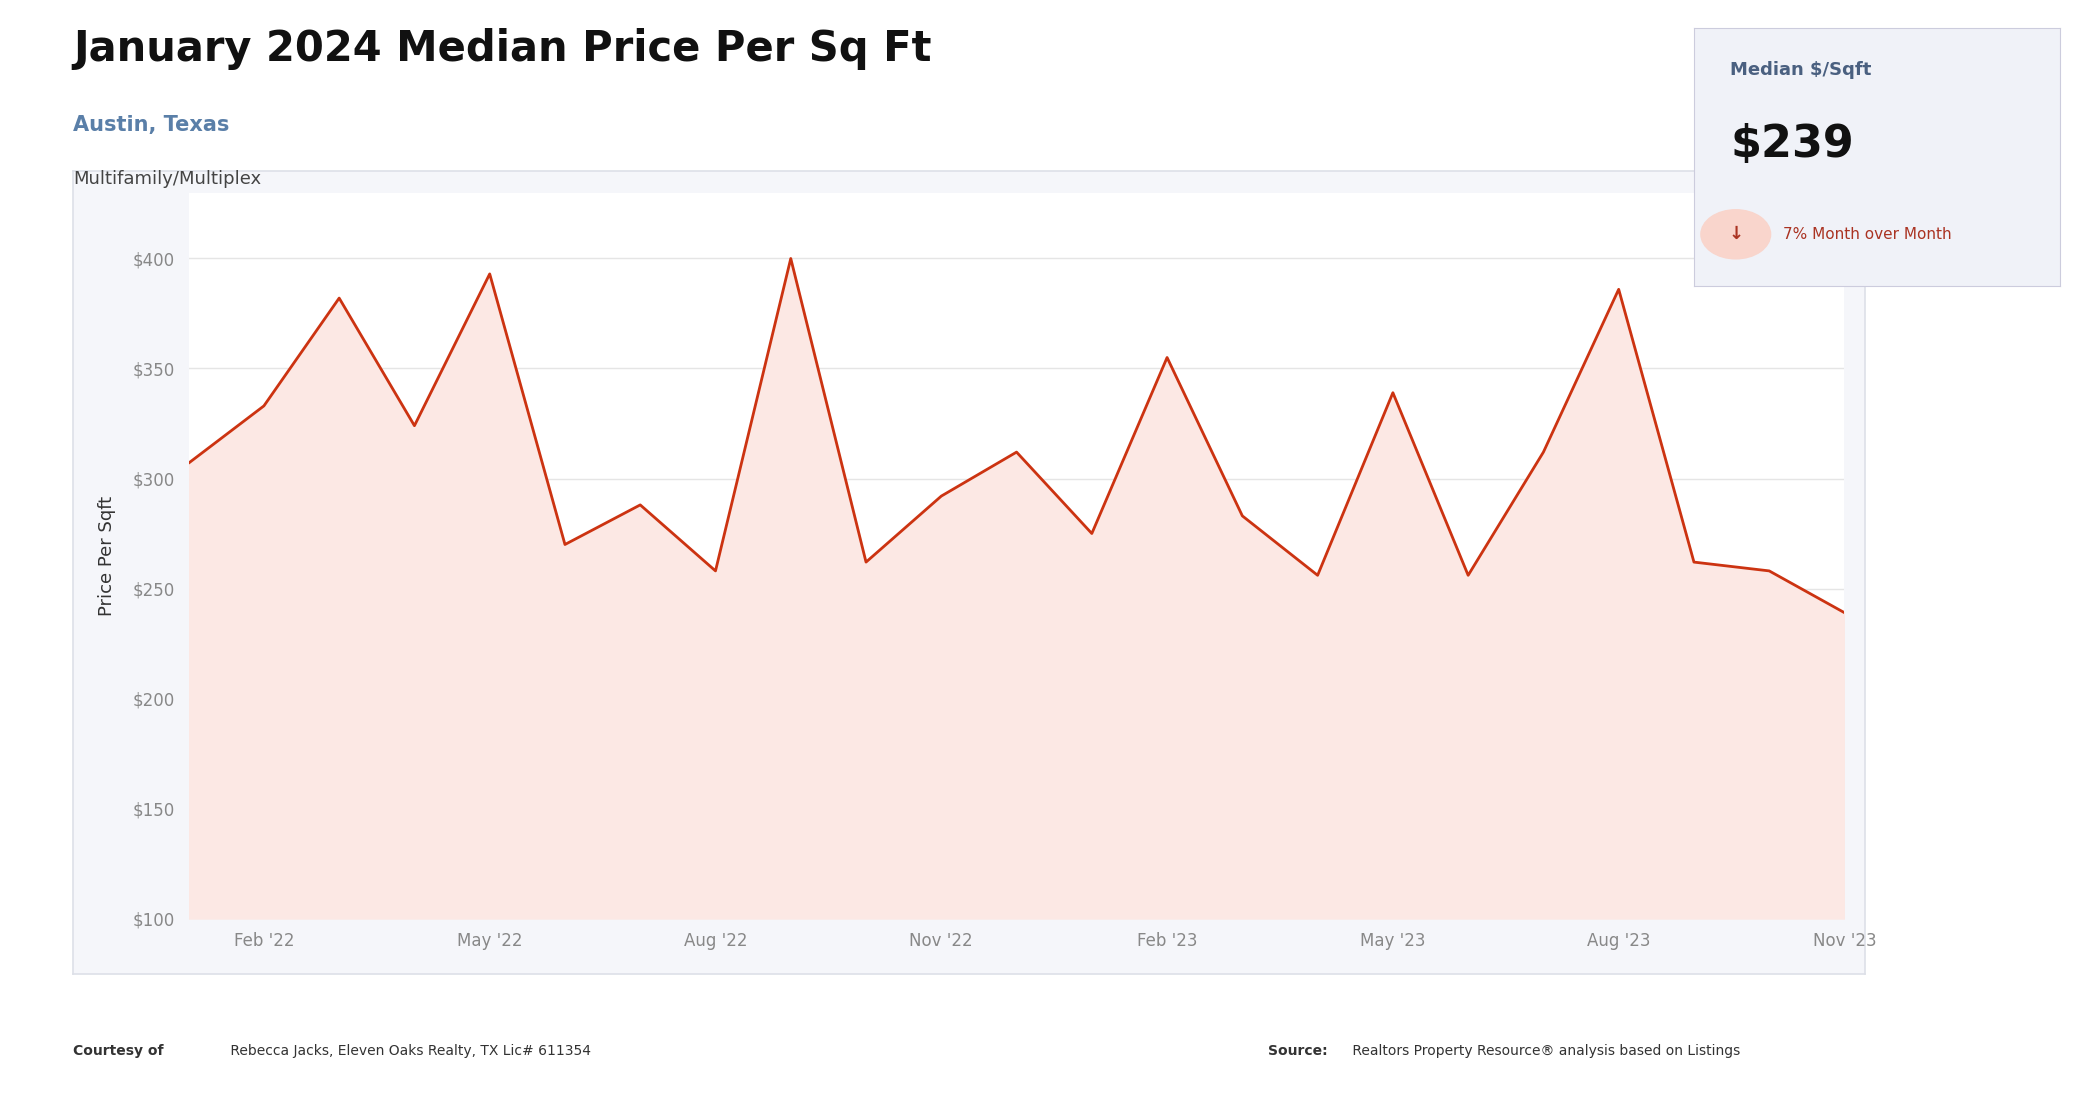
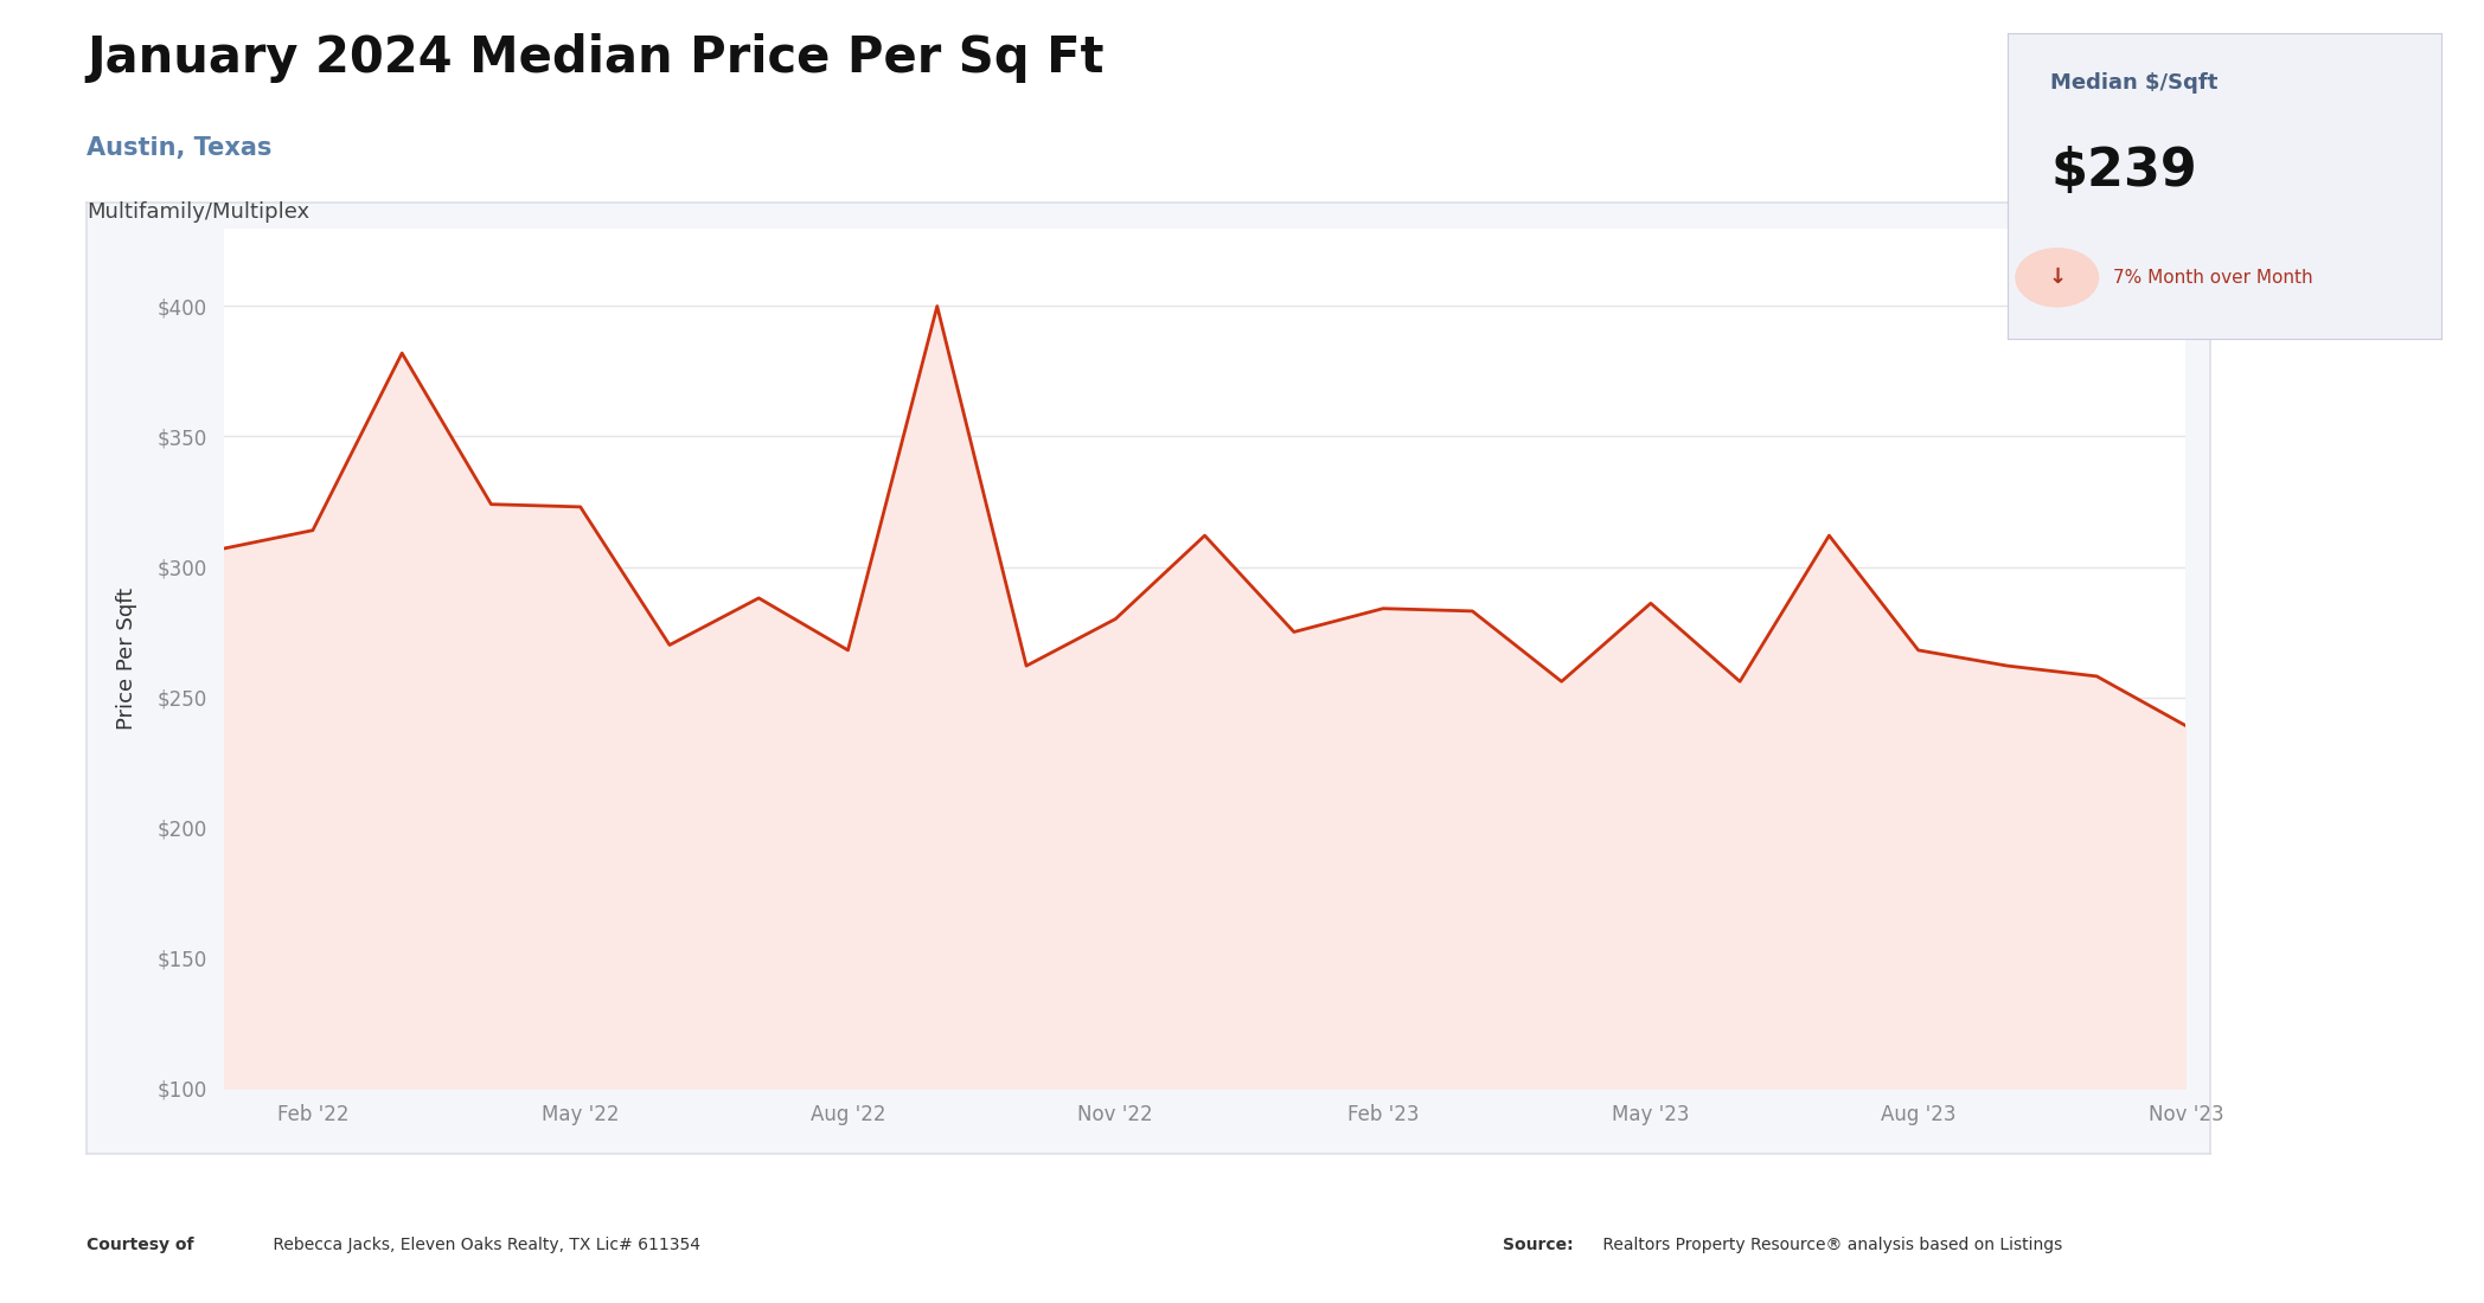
Feb '22: $333 -> $314
May '22: $393 -> $323
Aug '22: $258 -> $268
Nov '22: $292 -> $280
Feb '23: $355 -> $284
May '23: $339 -> $286
Aug '23: $386 -> $268
